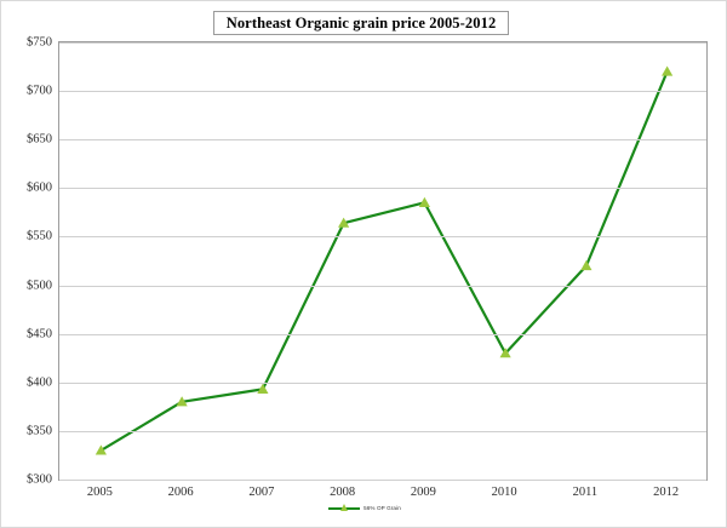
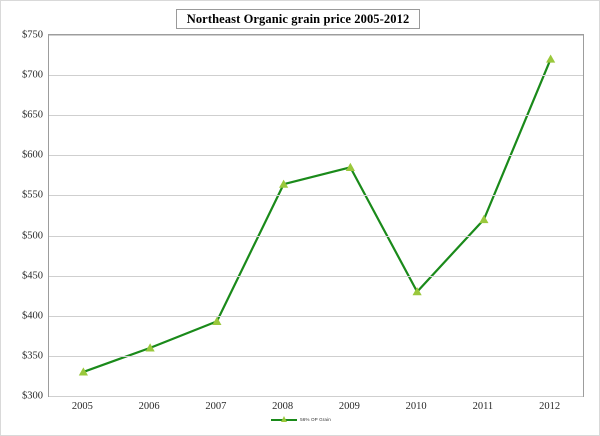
2006: $380 -> $360
